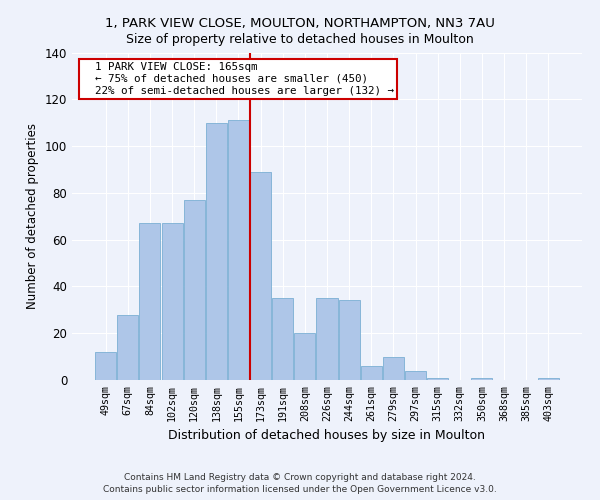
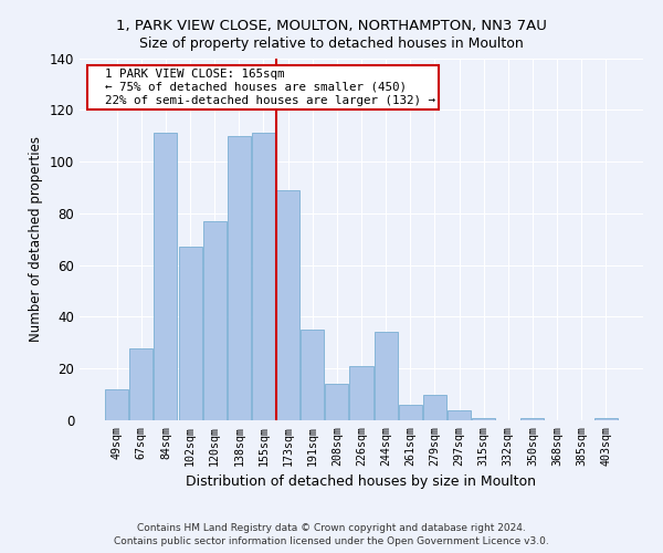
84sqm: 67 -> 111
208sqm: 20 -> 14
226sqm: 35 -> 21
